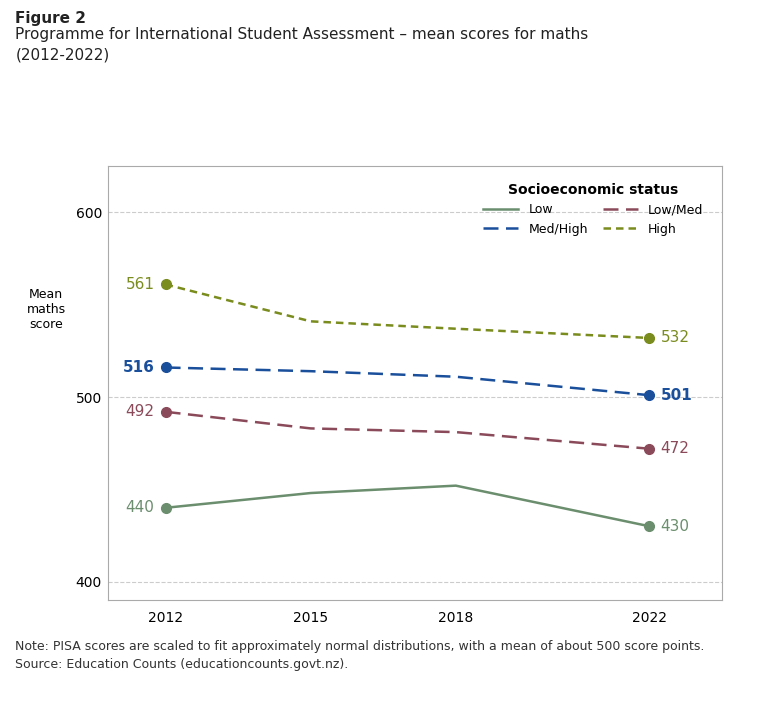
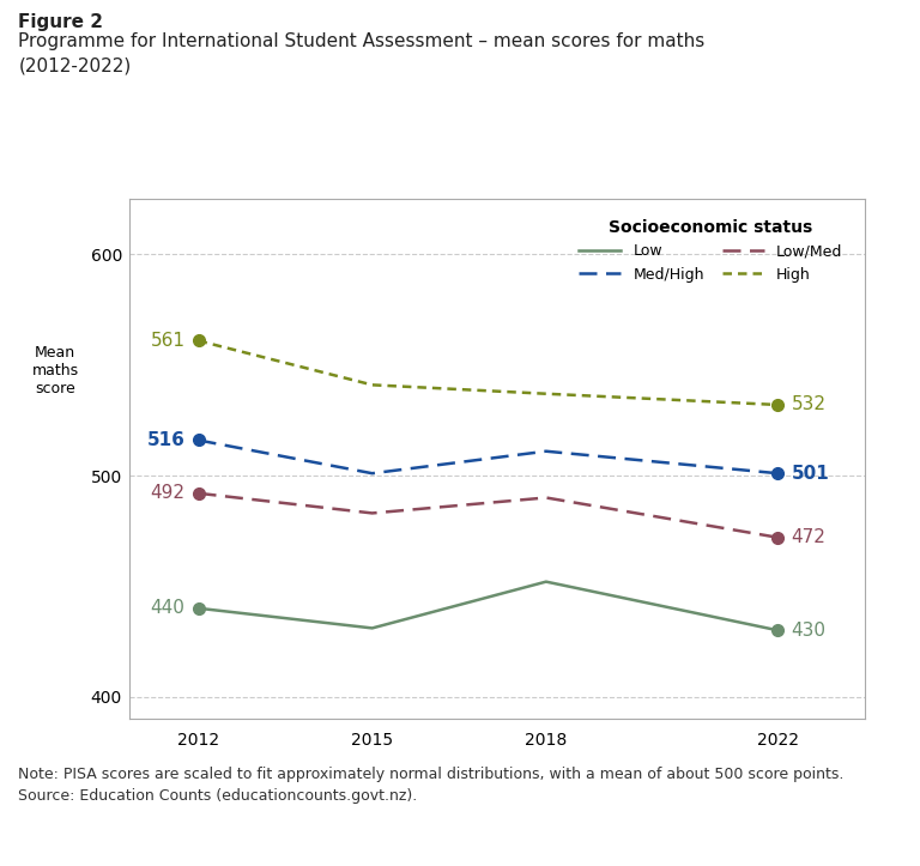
Low/2015: 448 -> 431
Med/High/2015: 514 -> 501
Low/Med/2018: 481 -> 490
